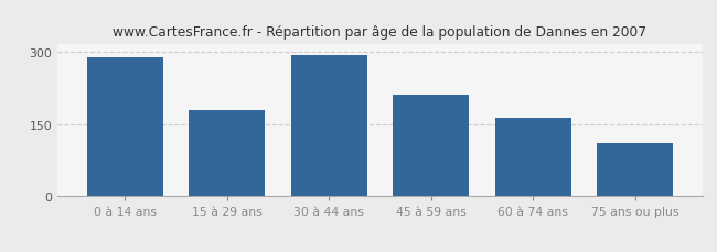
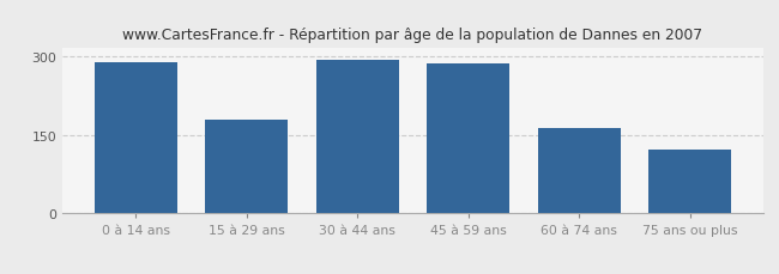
45 à 59 ans: 210 -> 286
75 ans ou plus: 110 -> 122
